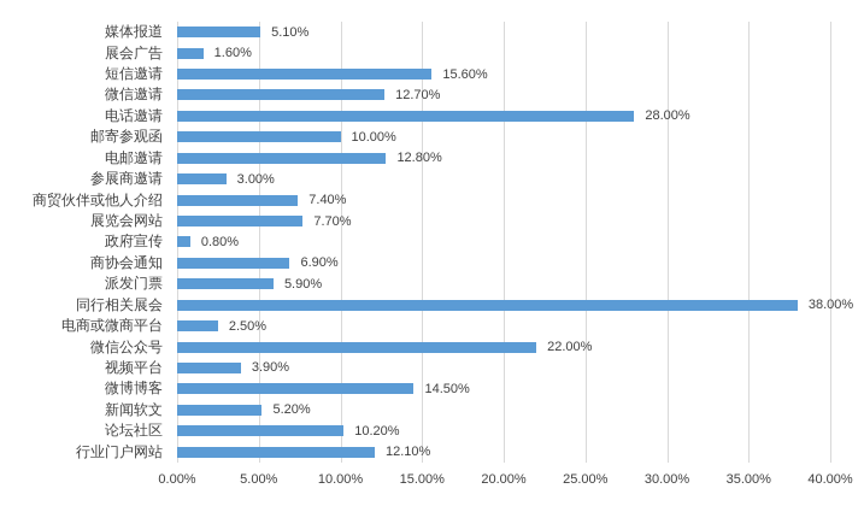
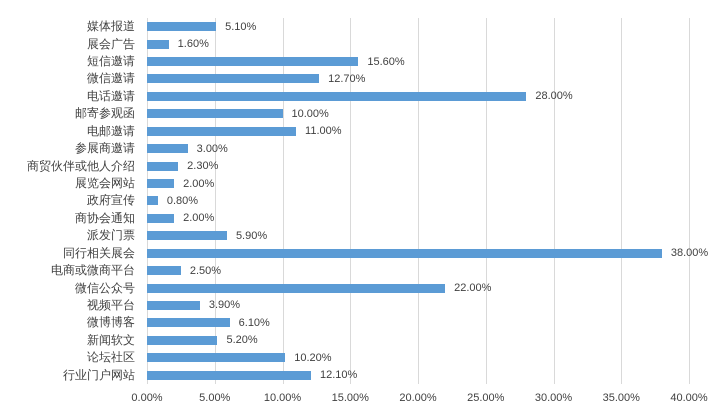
电邮邀请: 12.80% -> 11.00%
商贸伙伴或他人介绍: 7.40% -> 2.30%
展览会网站: 7.70% -> 2.00%
商协会通知: 6.90% -> 2.00%
微博博客: 14.50% -> 6.10%
